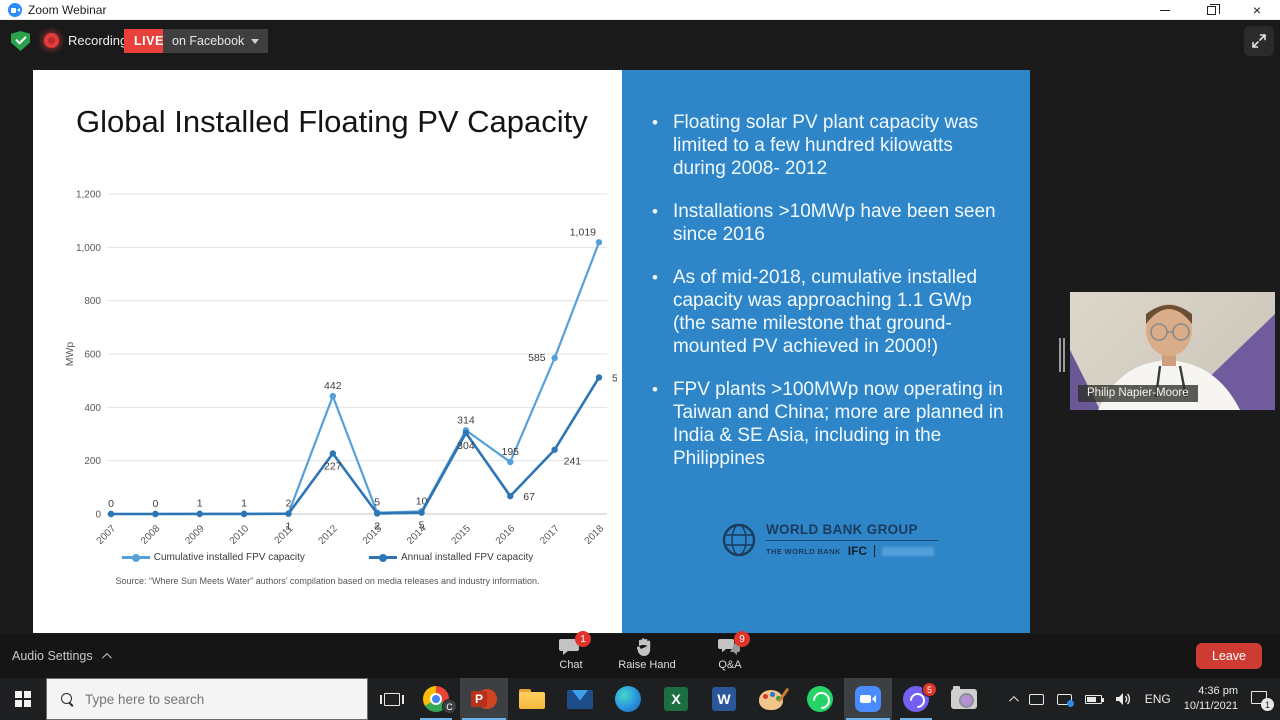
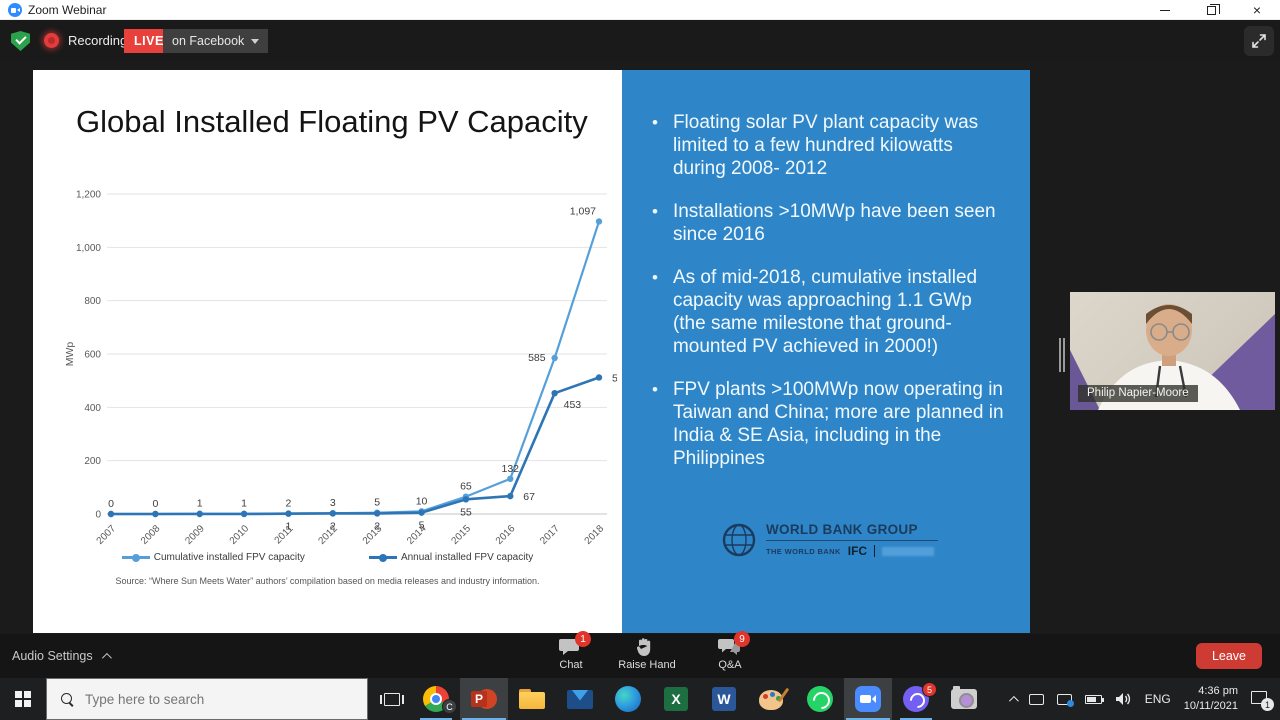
Cumulative installed FPV capacity/2012: 442 -> 3
Annual installed FPV capacity/2012: 227 -> 2
Cumulative installed FPV capacity/2015: 314 -> 65
Annual installed FPV capacity/2015: 304 -> 55
Cumulative installed FPV capacity/2016: 195 -> 132
Annual installed FPV capacity/2017: 241 -> 453
Cumulative installed FPV capacity/2018: 1,019 -> 1,097
